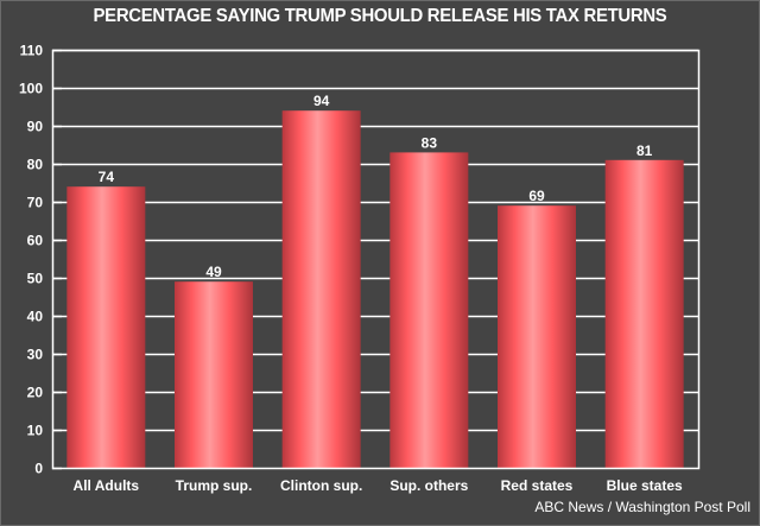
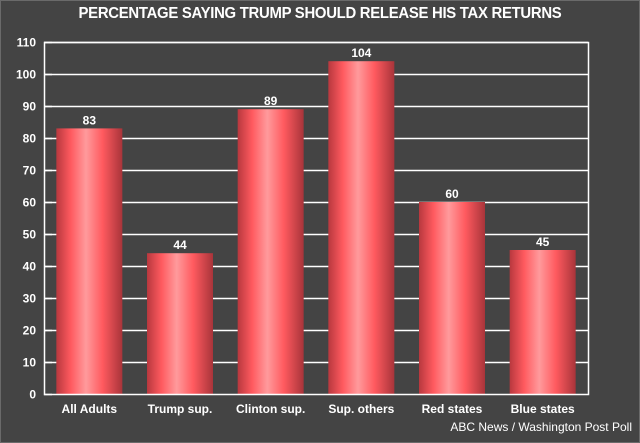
All Adults: 74 -> 83
Trump sup.: 49 -> 44
Clinton sup.: 94 -> 89
Sup. others: 83 -> 104
Red states: 69 -> 60
Blue states: 81 -> 45
